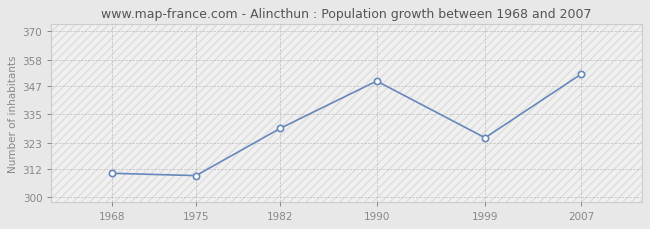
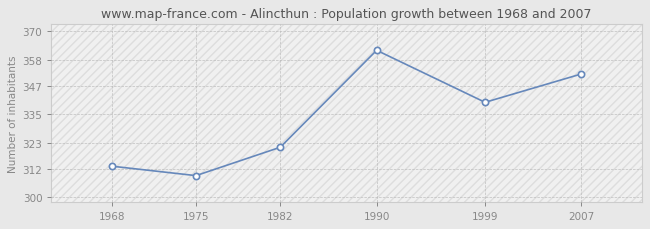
1968: 310 -> 313
1982: 329 -> 321
1990: 349 -> 362
1999: 325 -> 340
